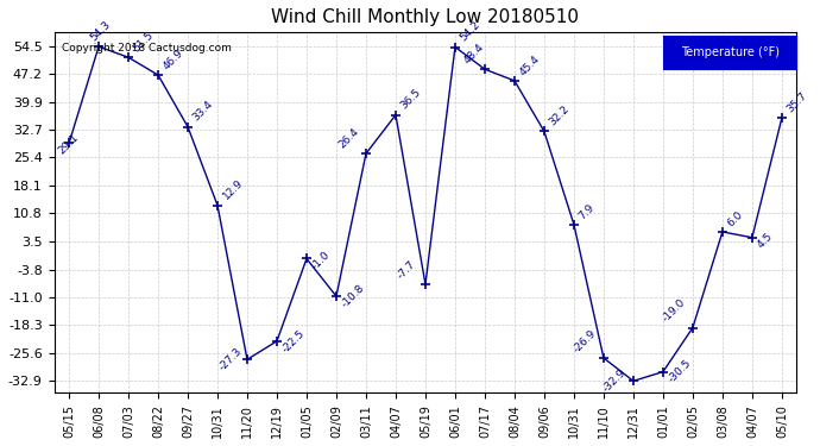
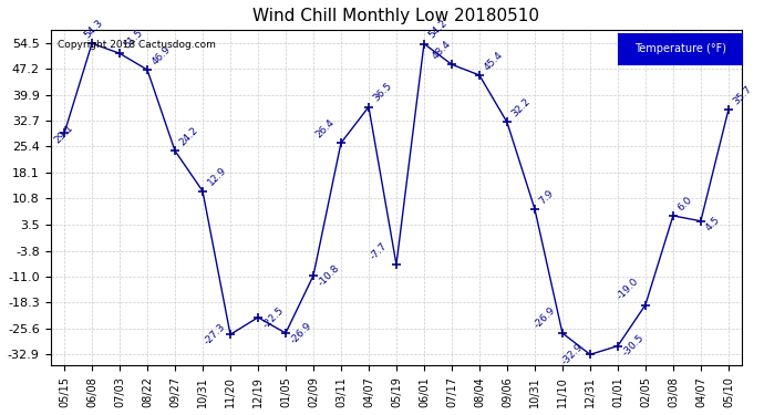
09/27: 33.4 -> 24.2
01/05: -1.0 -> -26.9
